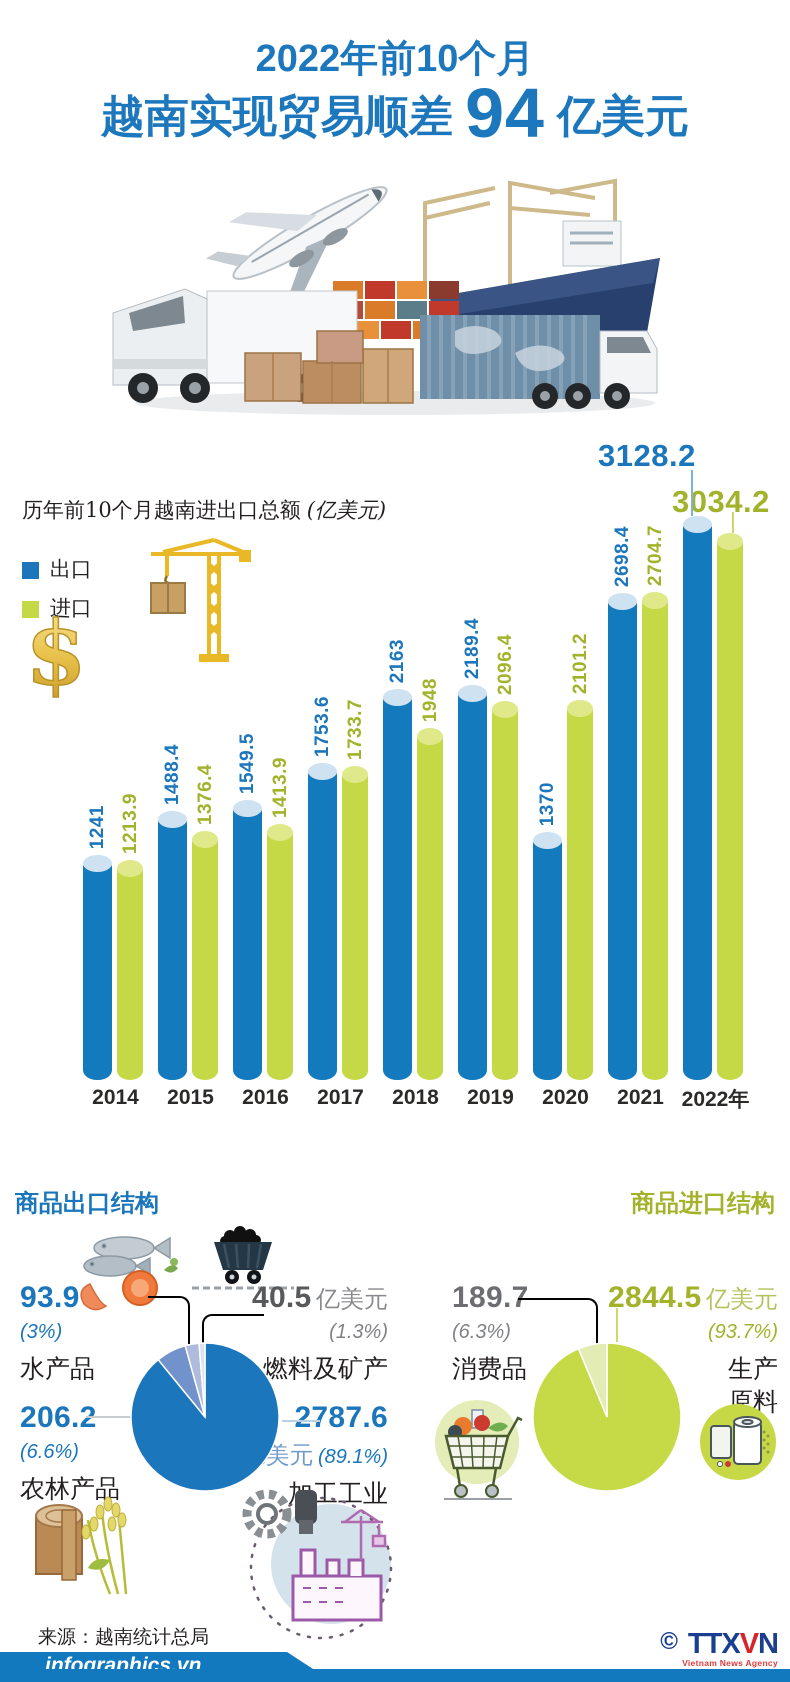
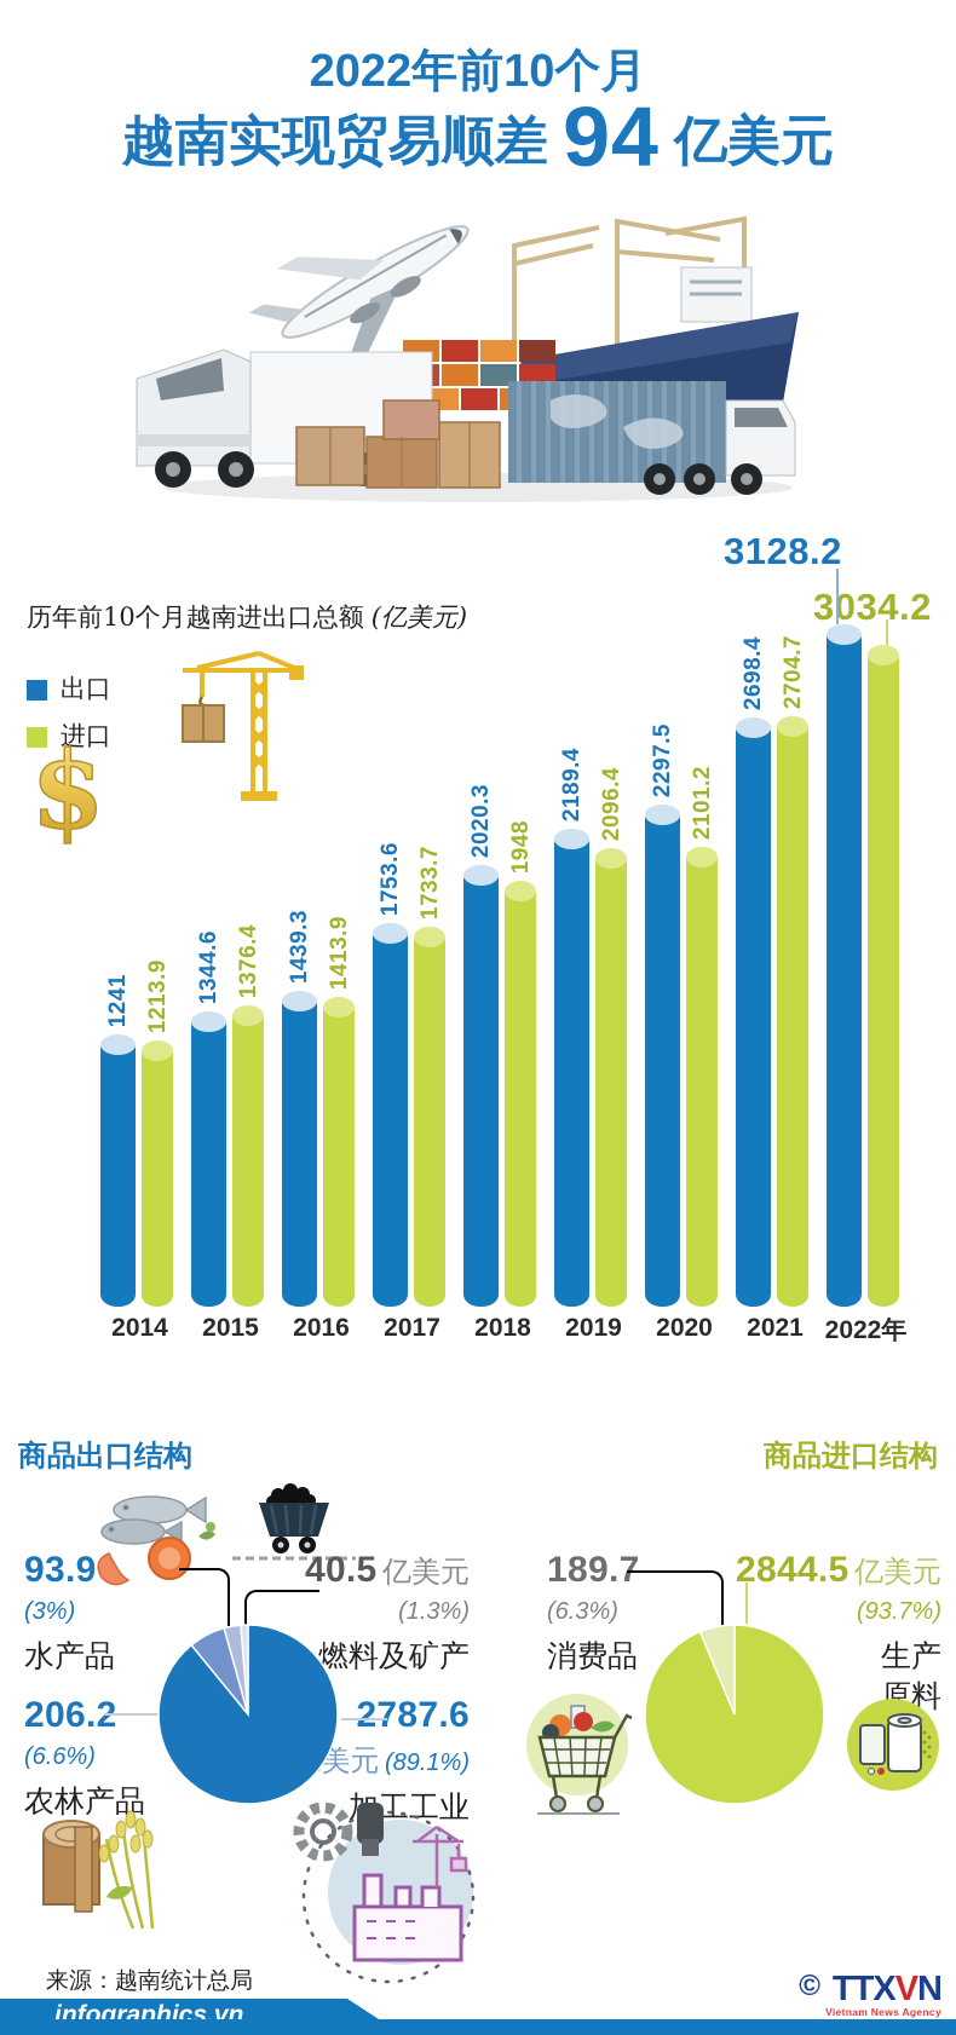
历年前10个月越南进出口总额 (亿美元)/出口/2015: 1488.4 -> 1344.6
历年前10个月越南进出口总额 (亿美元)/出口/2016: 1549.5 -> 1439.3
历年前10个月越南进出口总额 (亿美元)/出口/2018: 2163 -> 2020.3
历年前10个月越南进出口总额 (亿美元)/出口/2020: 1370 -> 2297.5
